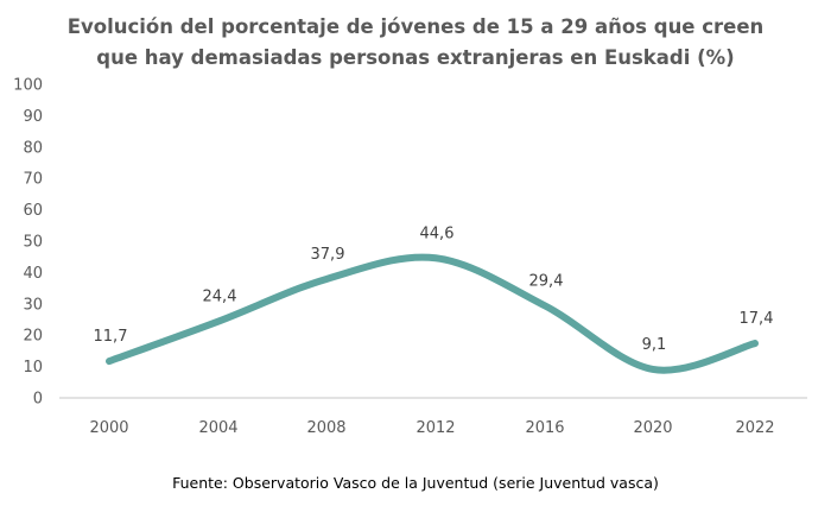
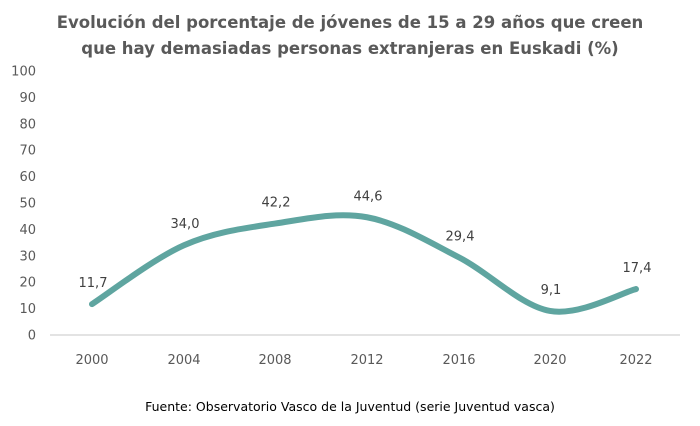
2004: 24,4 -> 34,0
2008: 37,9 -> 42,2
